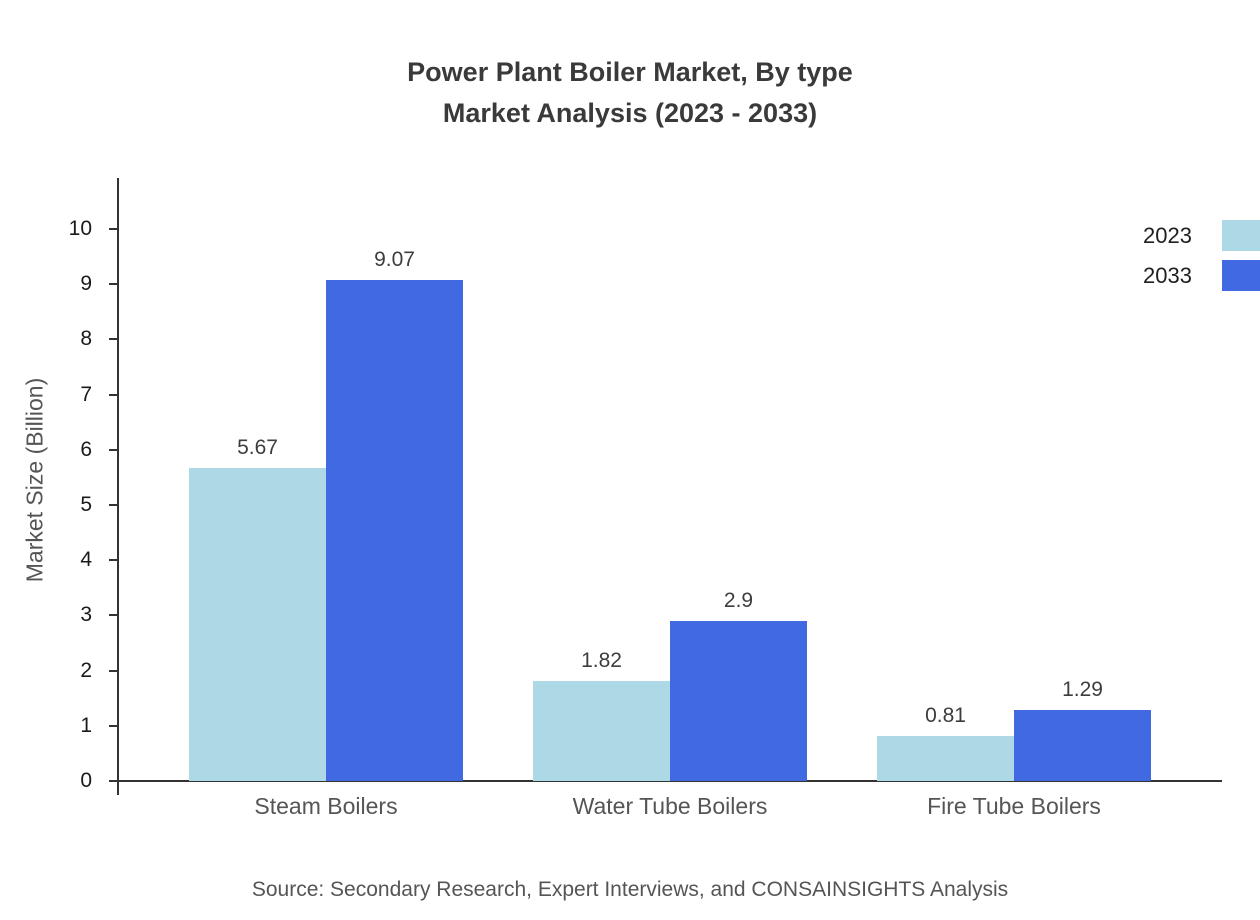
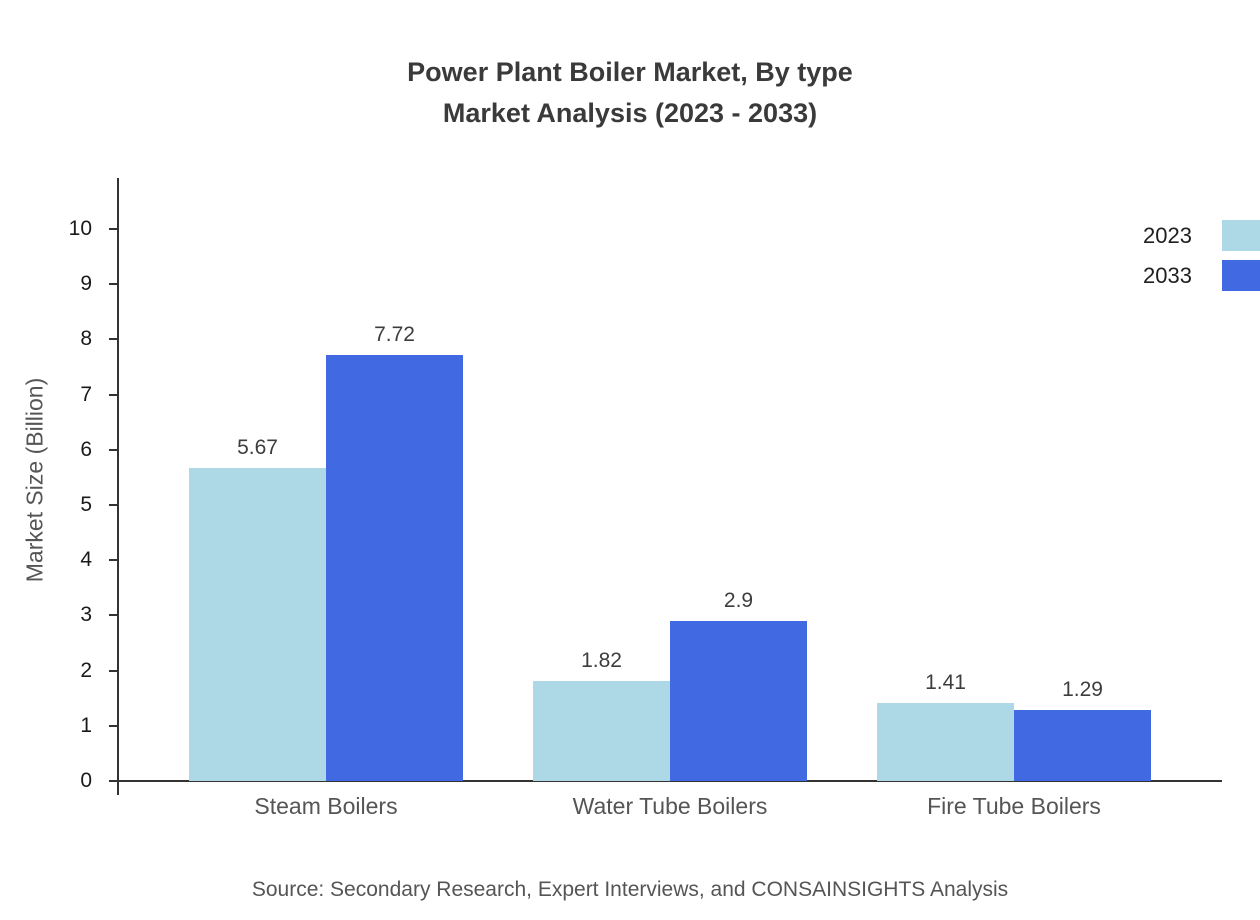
2033/Steam Boilers: 9.07 -> 7.72
2023/Fire Tube Boilers: 0.81 -> 1.41
